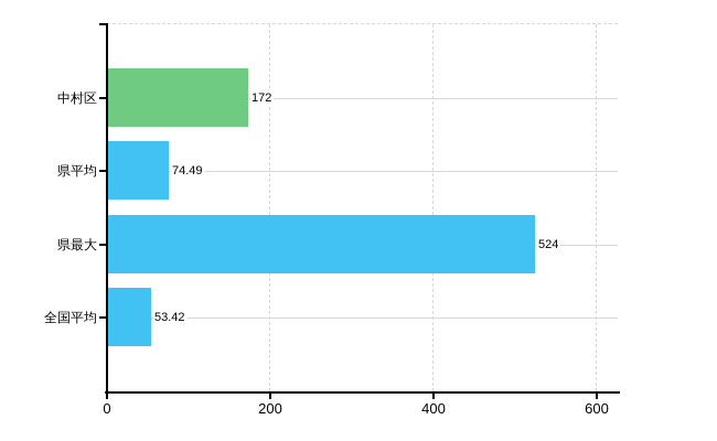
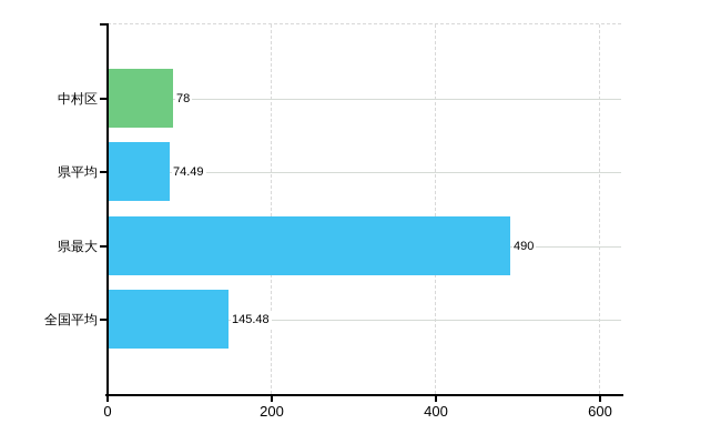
中村区: 172 -> 78
県最大: 524 -> 490
全国平均: 53.42 -> 145.48
